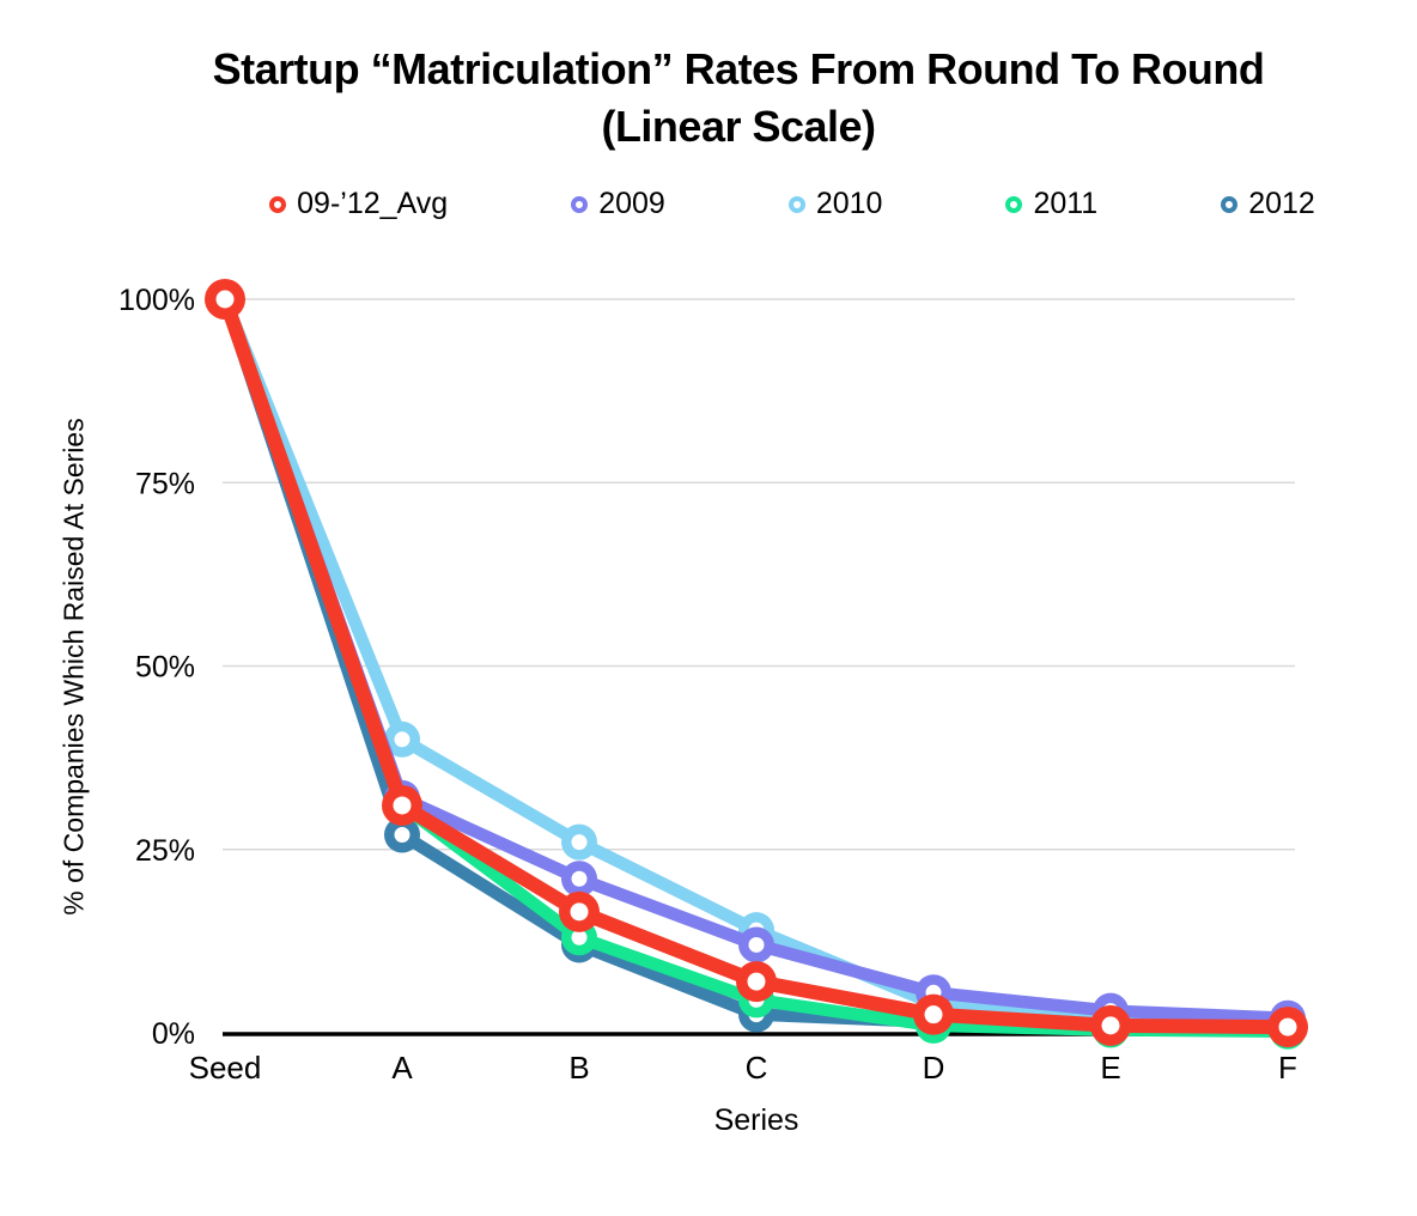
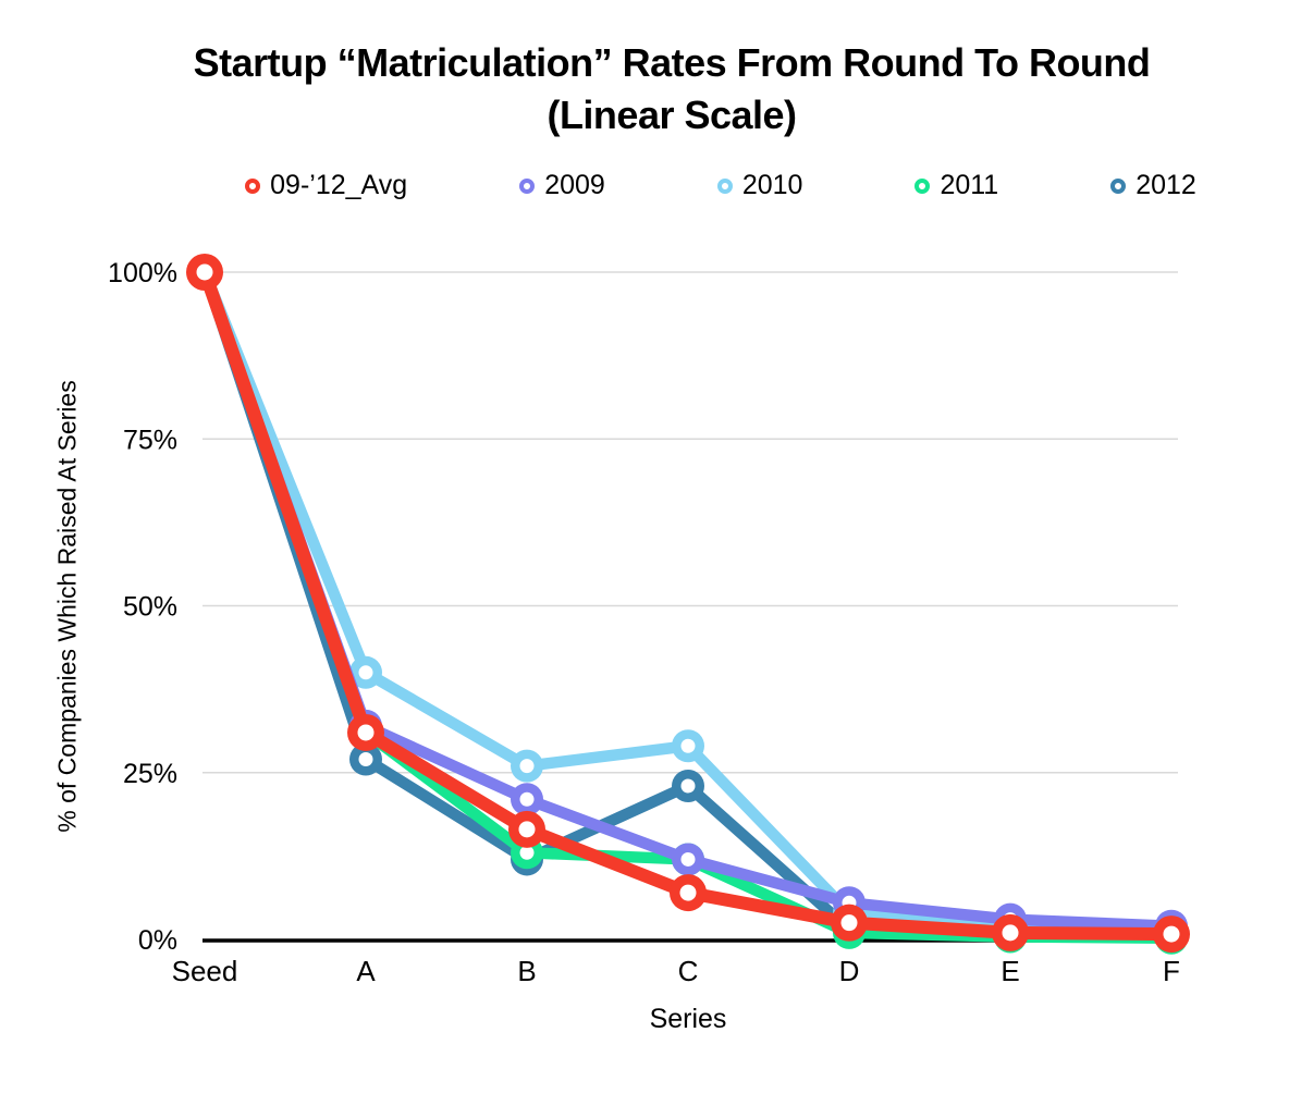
2010/C: 14% -> 29%
2011/C: 4% -> 12%
2012/C: 2% -> 23%
